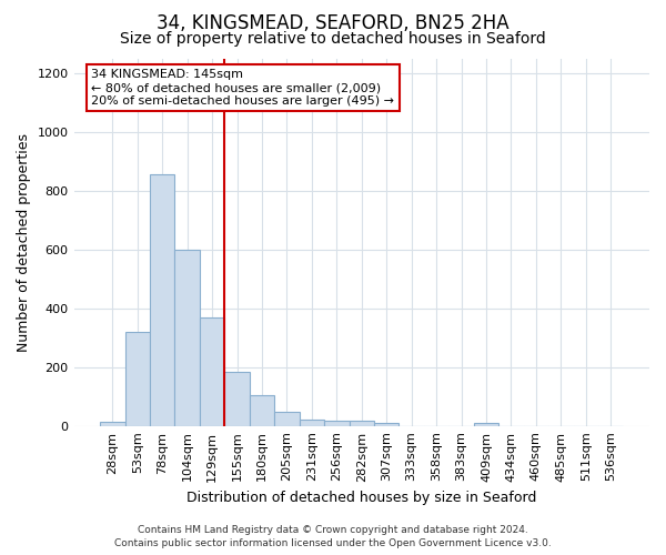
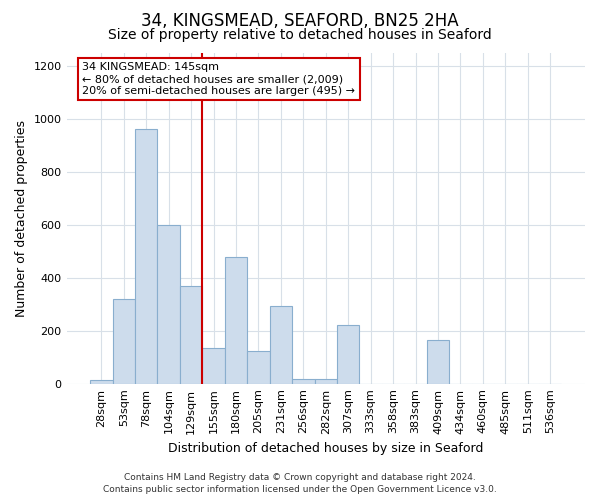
78sqm: 855 -> 960
155sqm: 185 -> 135
180sqm: 105 -> 480
205sqm: 48 -> 125
231sqm: 23 -> 295
307sqm: 10 -> 220
409sqm: 12 -> 165
